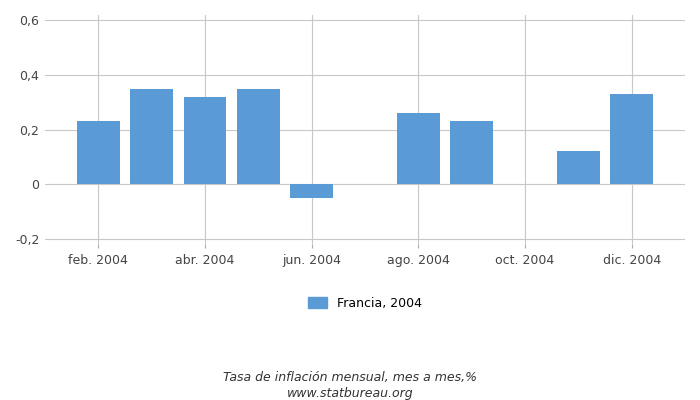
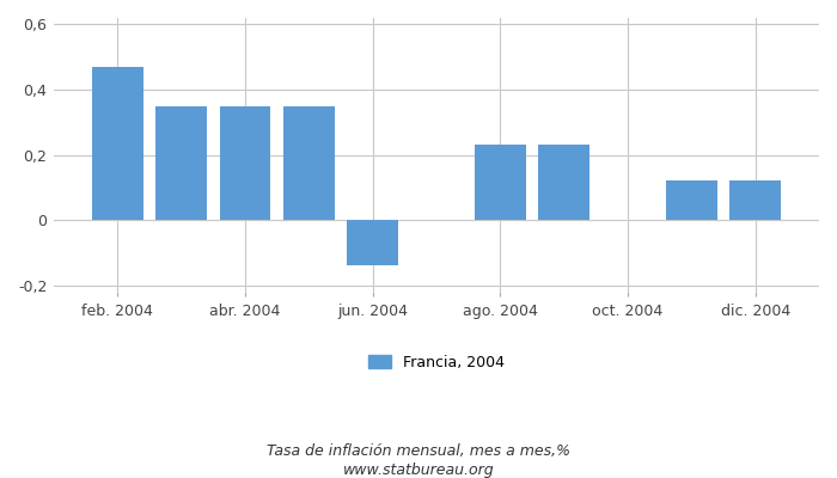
feb. 2004: 0,23 -> 0,47
abr. 2004: 0,32 -> 0,35
jun. 2004: -0,05 -> -0,14
ago. 2004: 0,26 -> 0,23
dic. 2004: 0,33 -> 0,12
